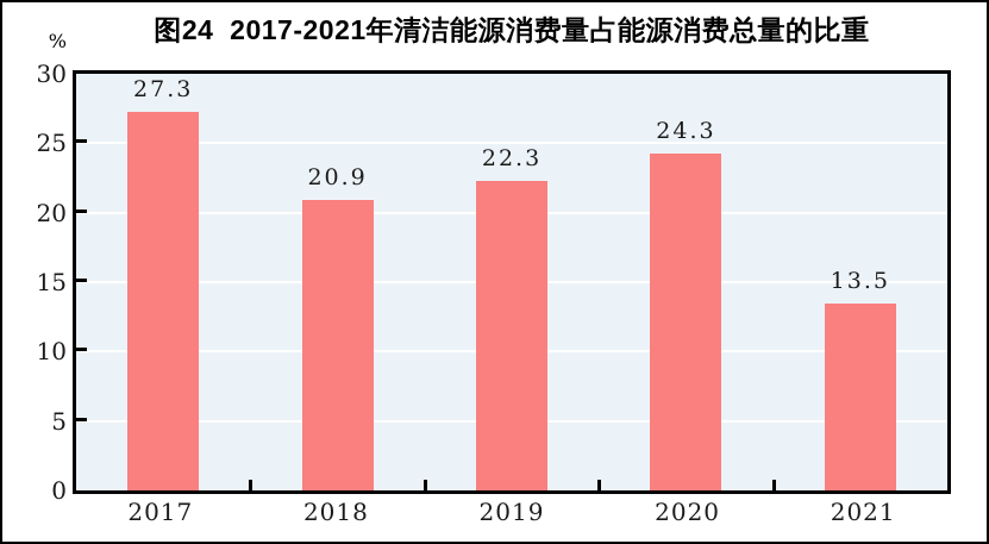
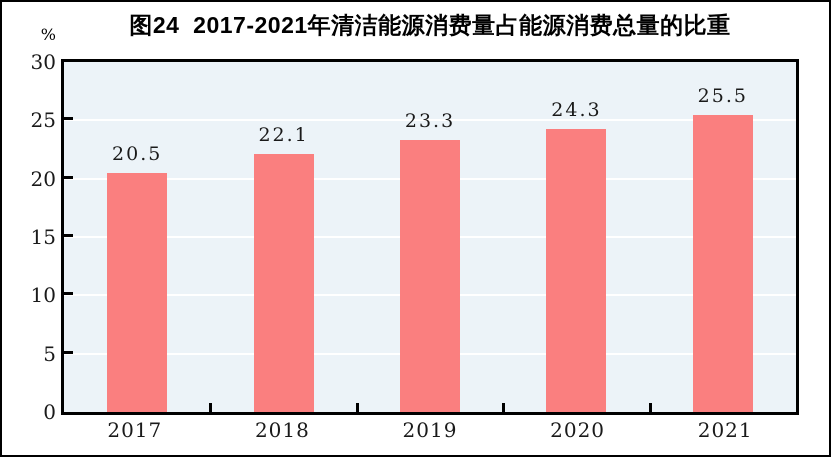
2017: 27.3 -> 20.5
2018: 20.9 -> 22.1
2019: 22.3 -> 23.3
2021: 13.5 -> 25.5
